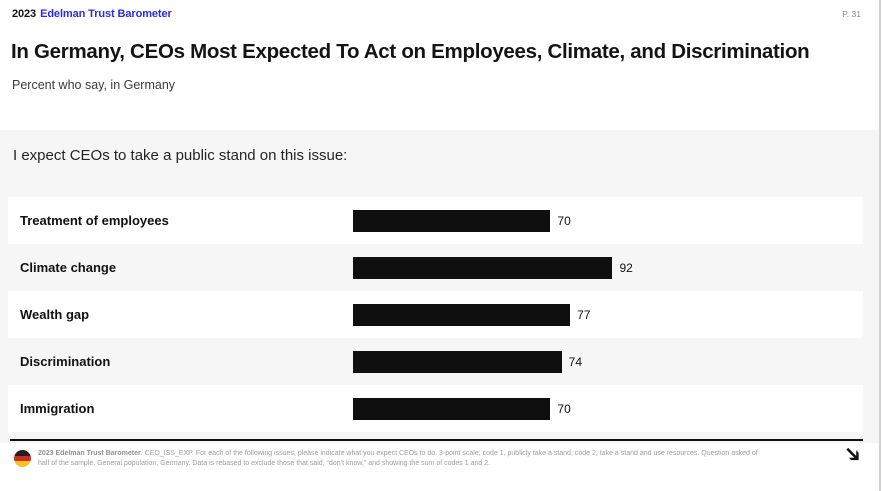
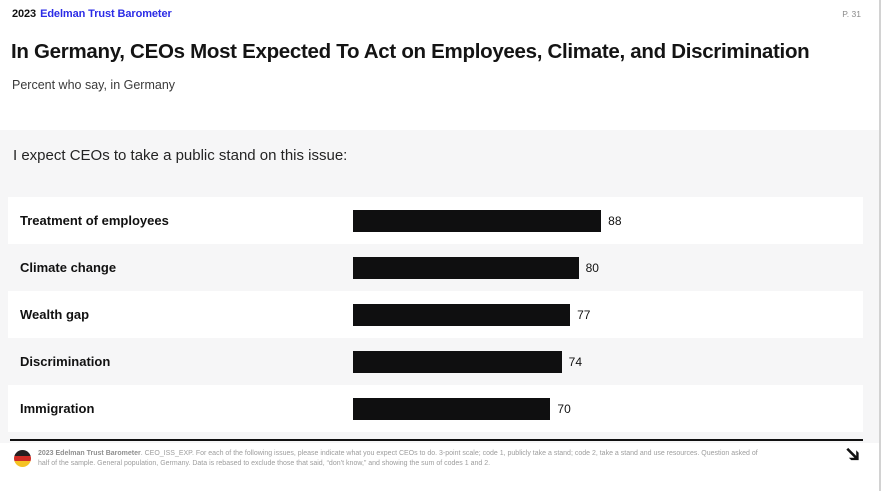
Treatment of employees: 70 -> 88
Climate change: 92 -> 80
